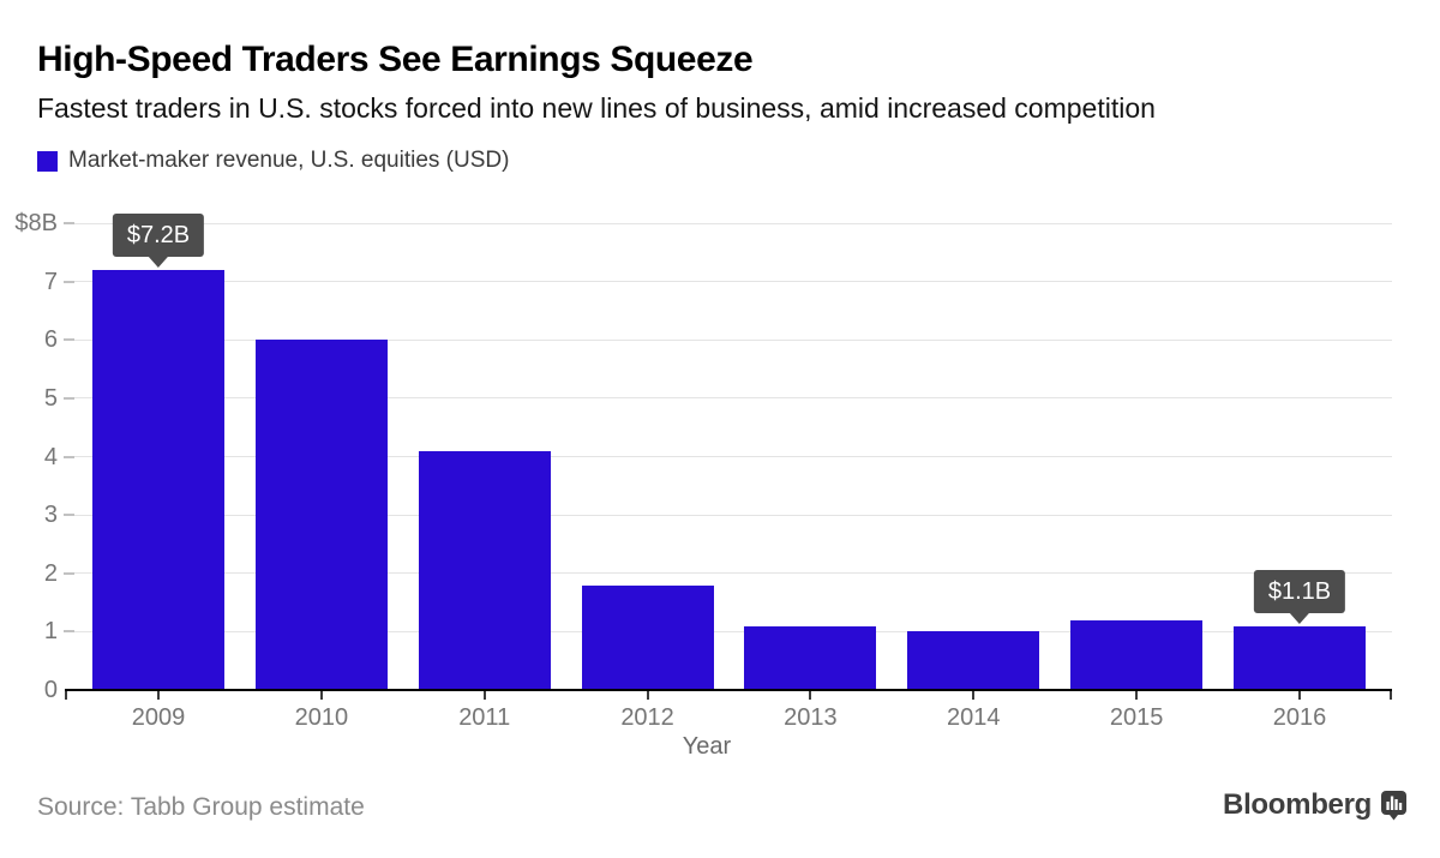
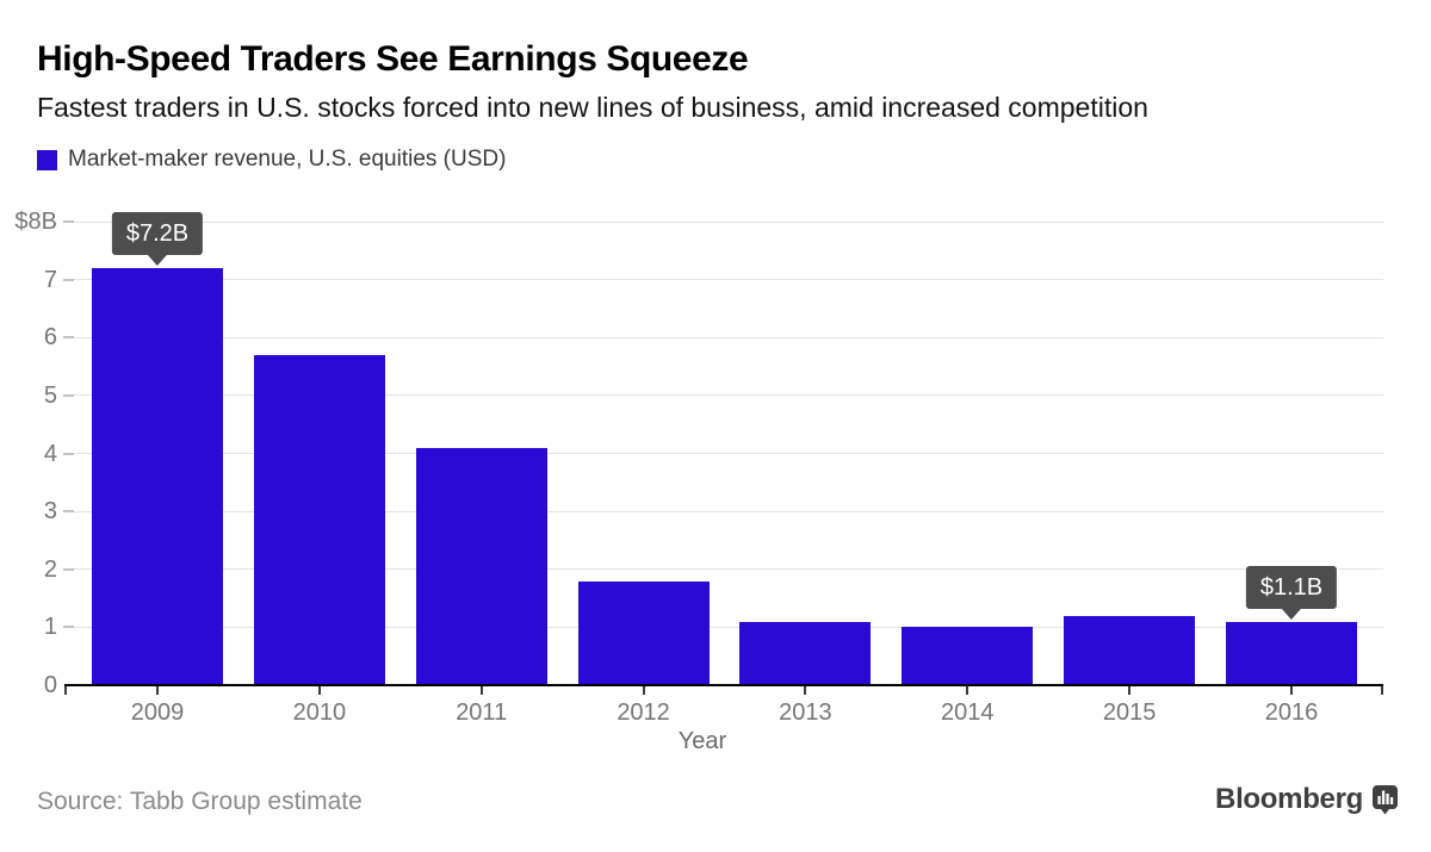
2010: $6.0B -> $5.7B
